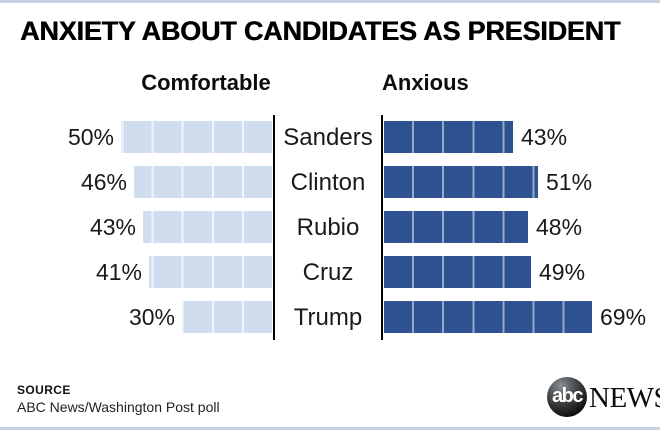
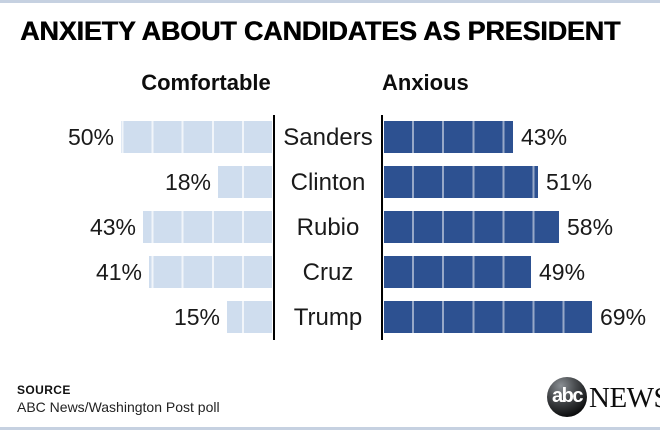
Comfortable/Clinton: 46% -> 18%
Anxious/Rubio: 48% -> 58%
Comfortable/Trump: 30% -> 15%
